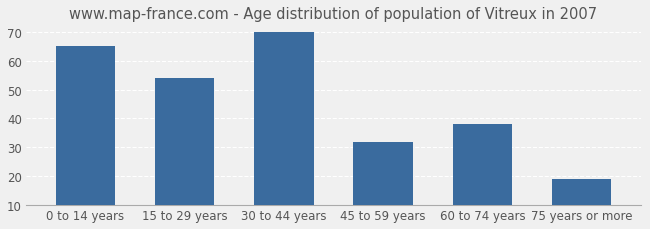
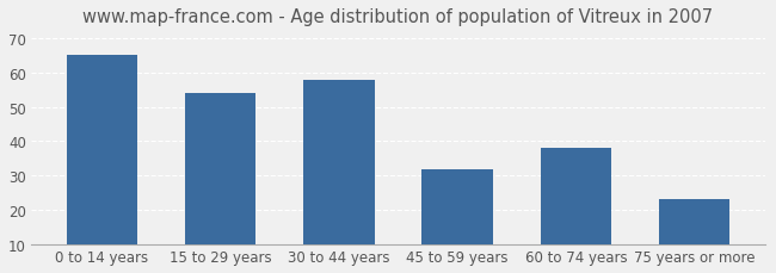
30 to 44 years: 70 -> 58
75 years or more: 19 -> 23
